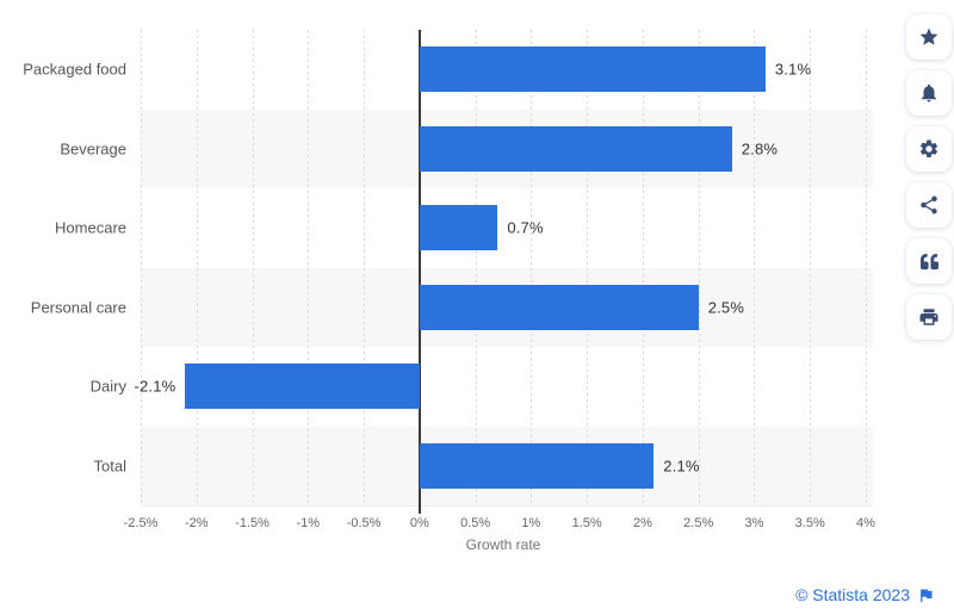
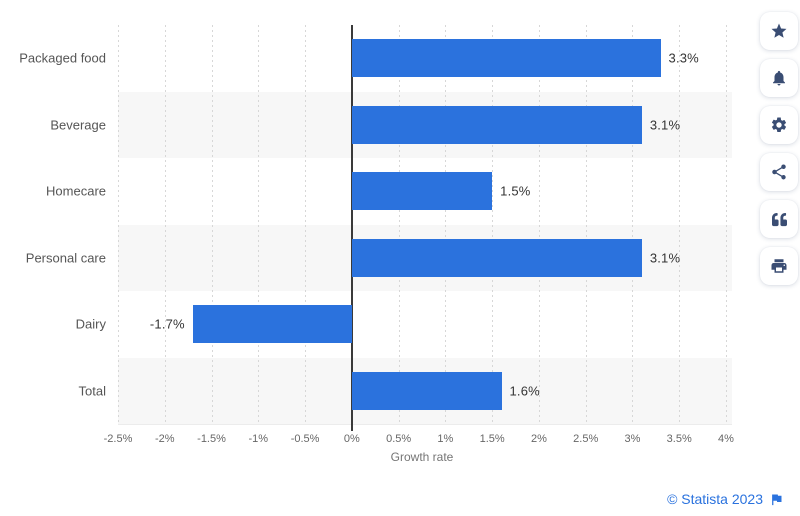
Packaged food: 3.1% -> 3.3%
Beverage: 2.8% -> 3.1%
Homecare: 0.7% -> 1.5%
Personal care: 2.5% -> 3.1%
Dairy: -2.1% -> -1.7%
Total: 2.1% -> 1.6%
